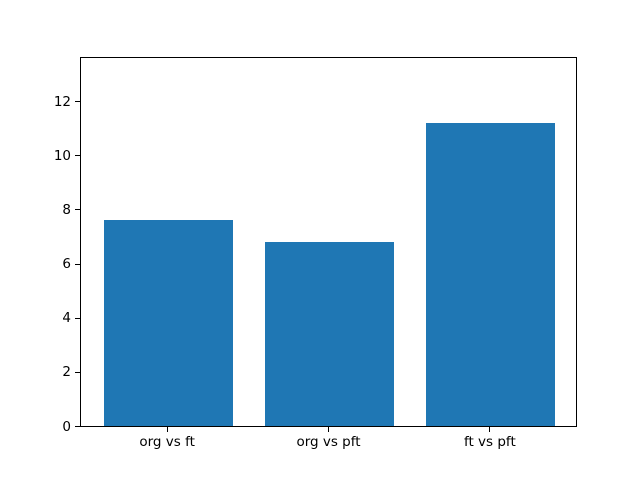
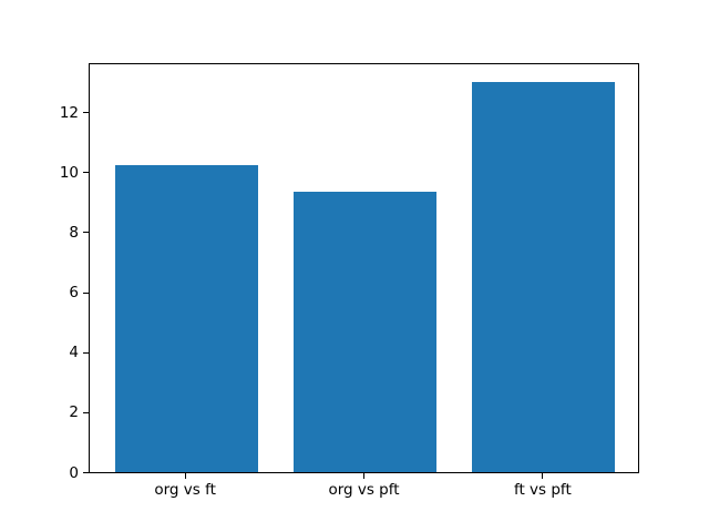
org vs ft: 7.6 -> 10.2
org vs pft: 6.8 -> 9.4
ft vs pft: 11.2 -> 13.0
